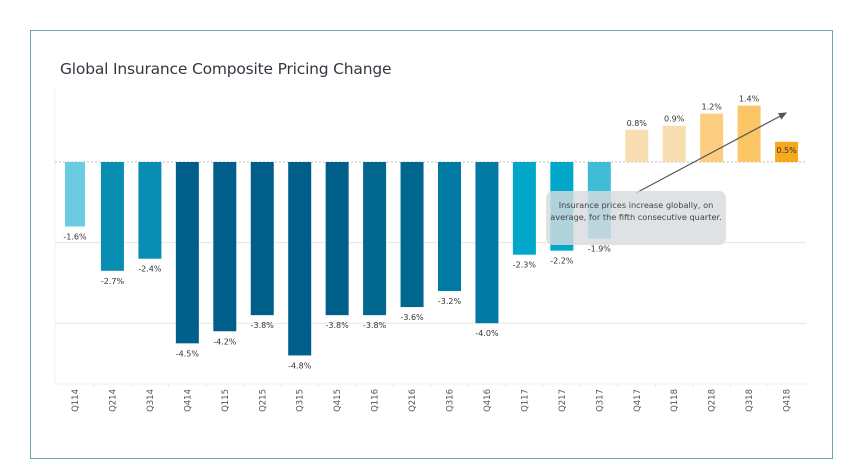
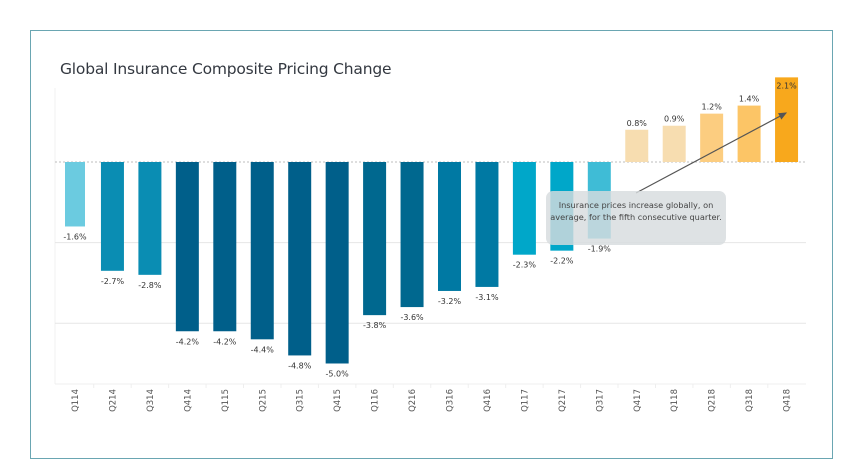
Q314: -2.4% -> -2.8%
Q414: -4.5% -> -4.2%
Q215: -3.8% -> -4.4%
Q415: -3.8% -> -5.0%
Q416: -4.0% -> -3.1%
Q418: 0.5% -> 2.1%
